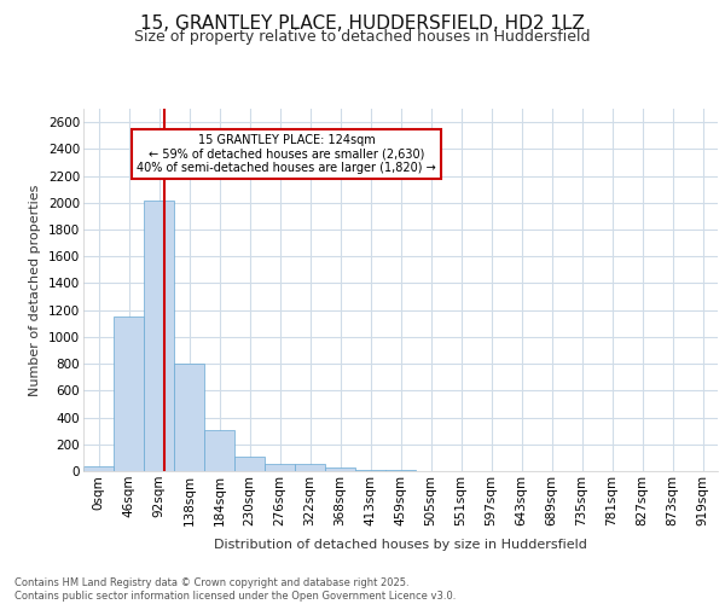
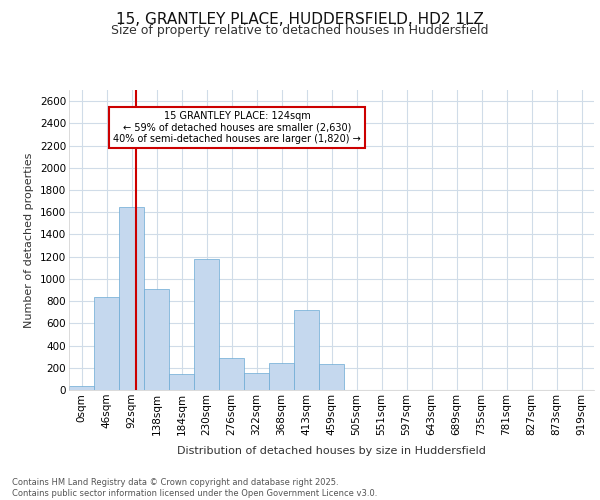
46sqm: 1150 -> 840
92sqm: 2020 -> 1650
138sqm: 800 -> 910
184sqm: 300 -> 140
230sqm: 110 -> 1180
276sqm: 50 -> 290
322sqm: 50 -> 150
368sqm: 30 -> 240
413sqm: 0 -> 720
459sqm: 0 -> 230
